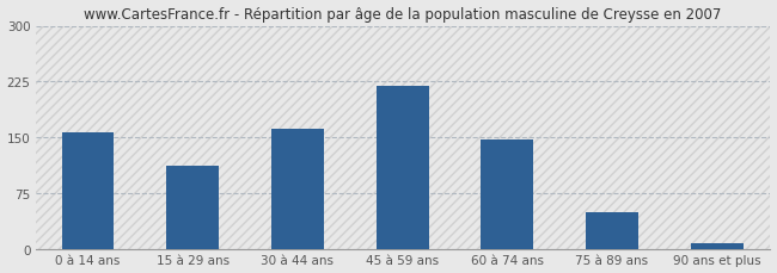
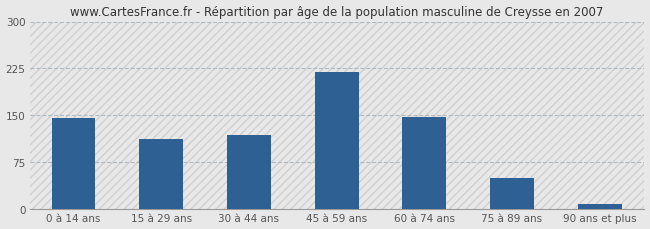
0 à 14 ans: 157 -> 146
30 à 44 ans: 162 -> 118
